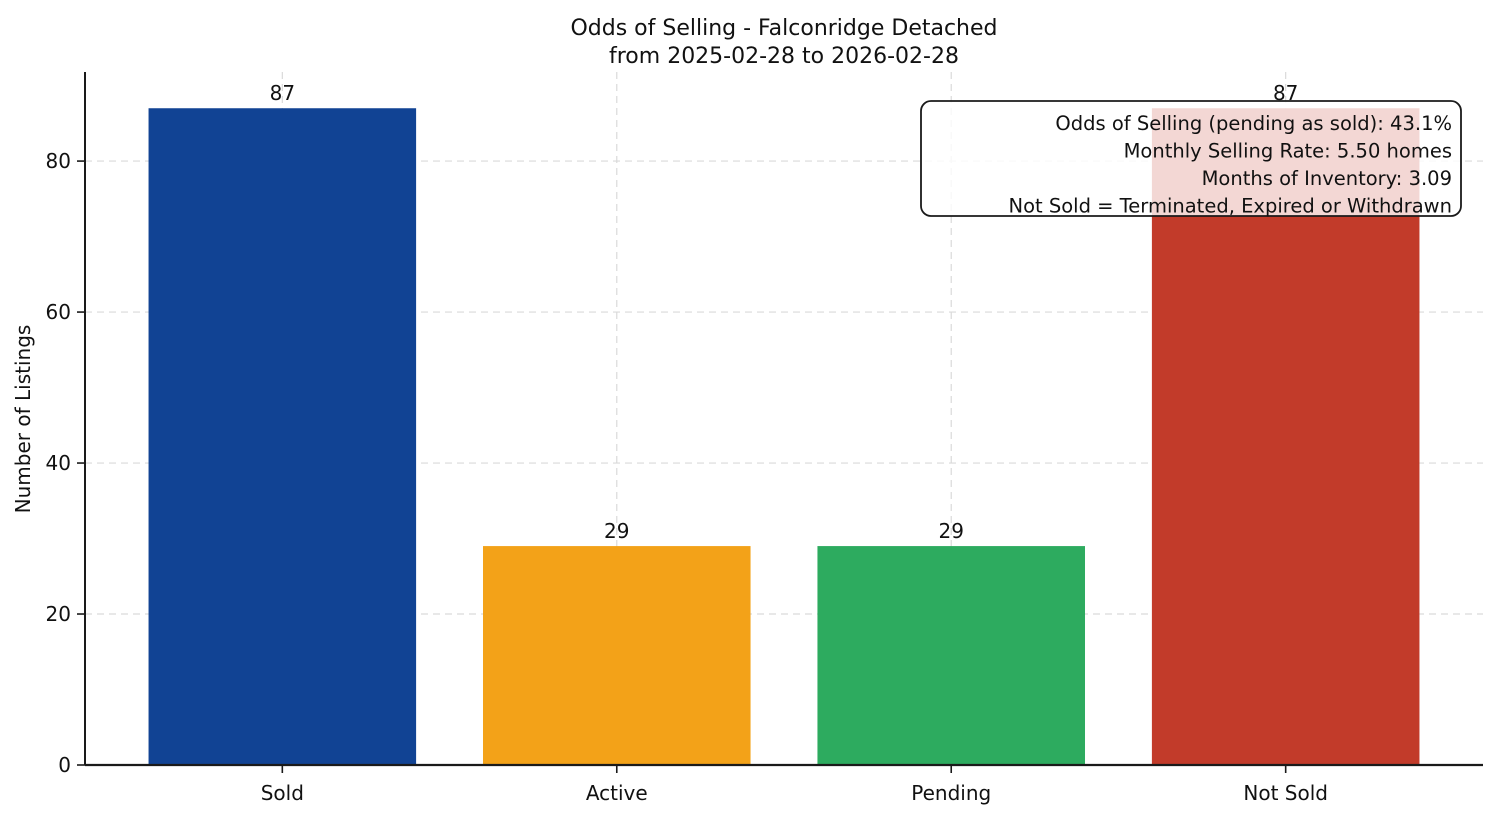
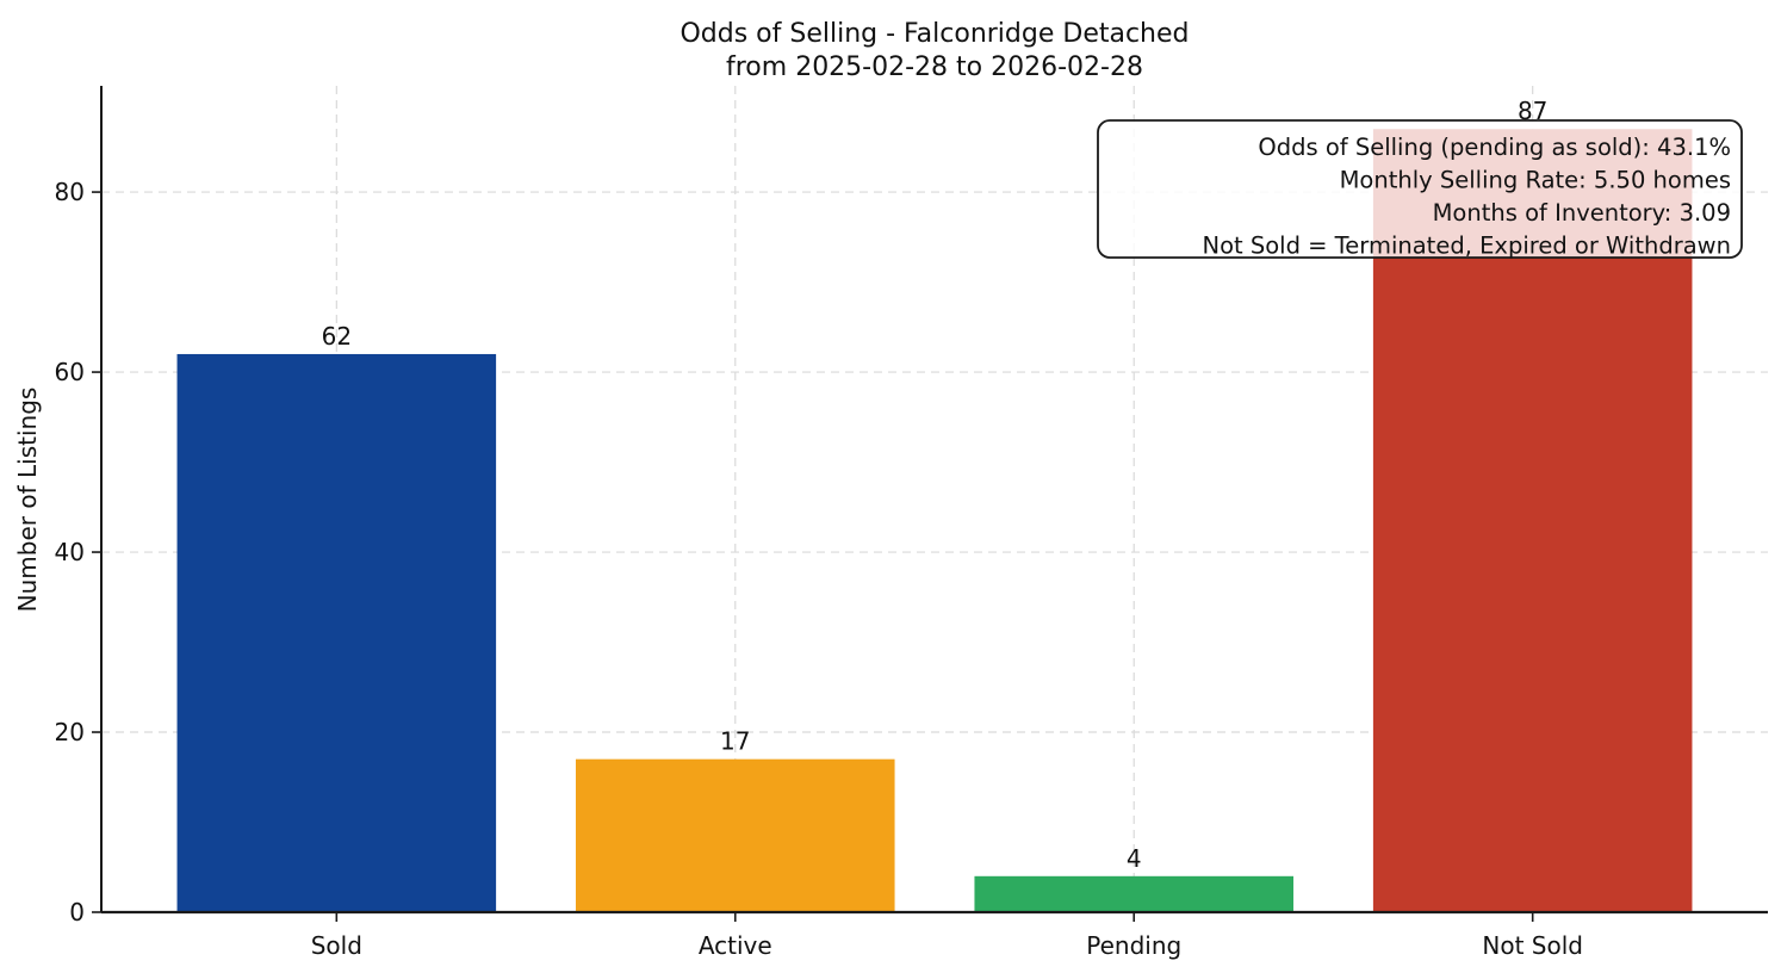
Sold: 87 -> 62
Active: 29 -> 17
Pending: 29 -> 4
